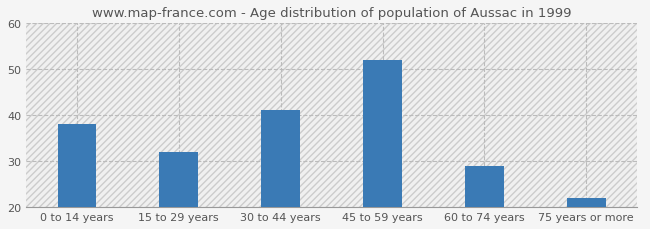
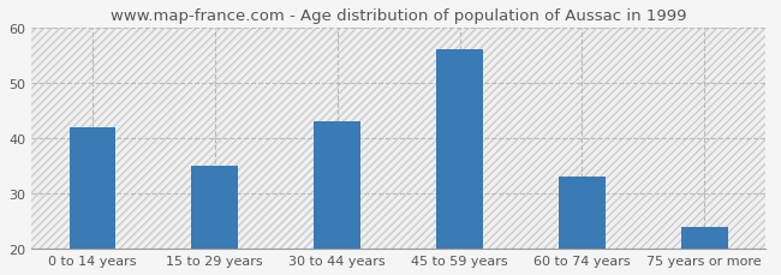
0 to 14 years: 38 -> 42
15 to 29 years: 32 -> 35
30 to 44 years: 41 -> 43
45 to 59 years: 52 -> 56
60 to 74 years: 29 -> 33
75 years or more: 22 -> 24
